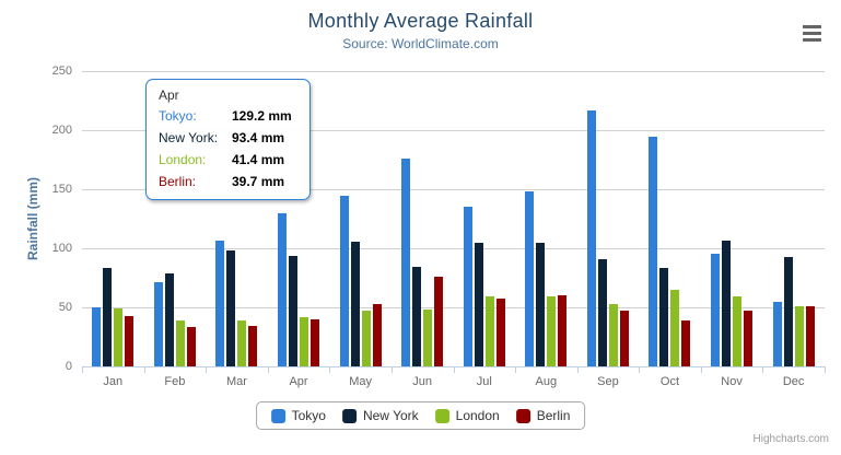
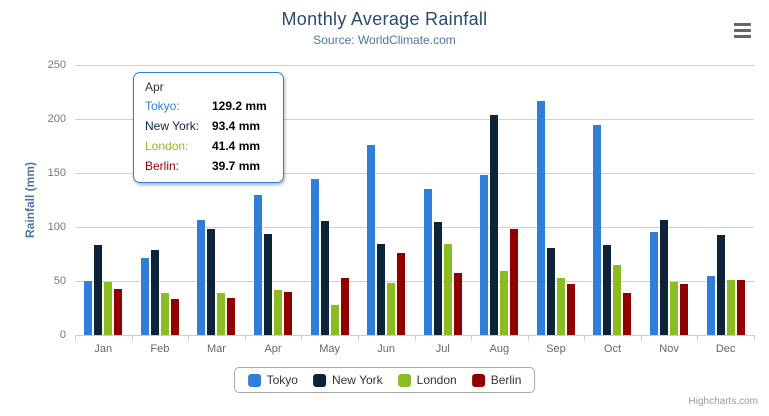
London/May: 47 -> 28
London/Jul: 59 -> 84
New York/Aug: 104 -> 204
Berlin/Aug: 60 -> 98
New York/Sep: 91 -> 81
London/Nov: 59 -> 49
